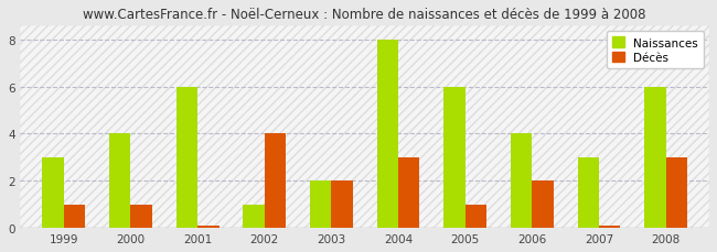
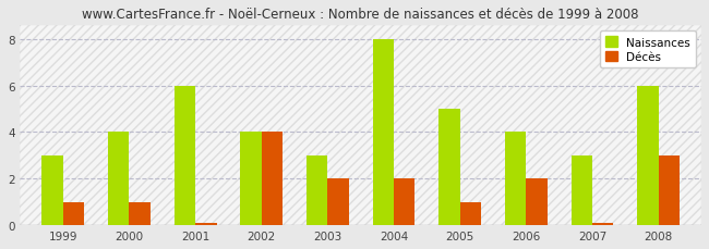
Naissances/2002: 1 -> 4
Naissances/2003: 2 -> 3
Décès/2004: 3.00 -> 2.00
Naissances/2005: 6 -> 5
